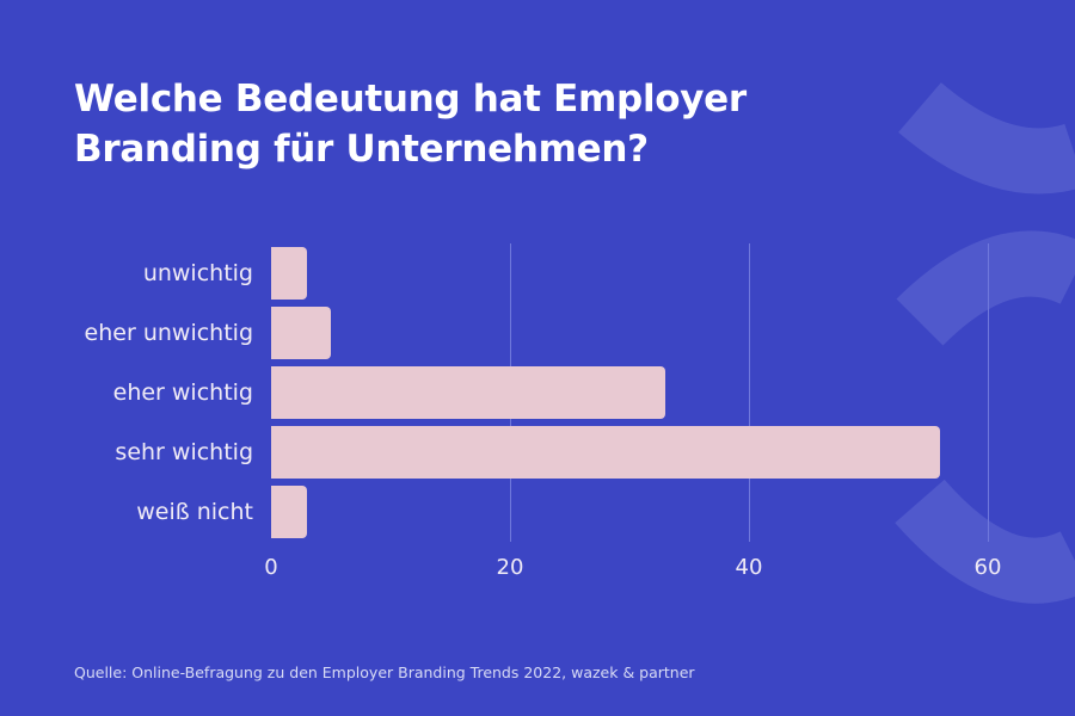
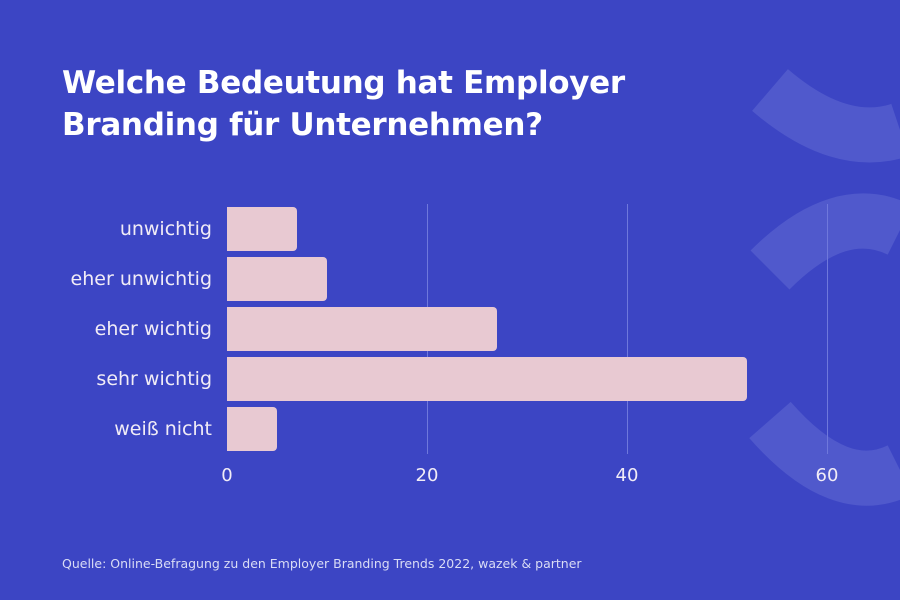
unwichtig: 3 -> 7
eher unwichtig: 5 -> 10
eher wichtig: 33 -> 27
sehr wichtig: 56 -> 52
weiß nicht: 3 -> 5
